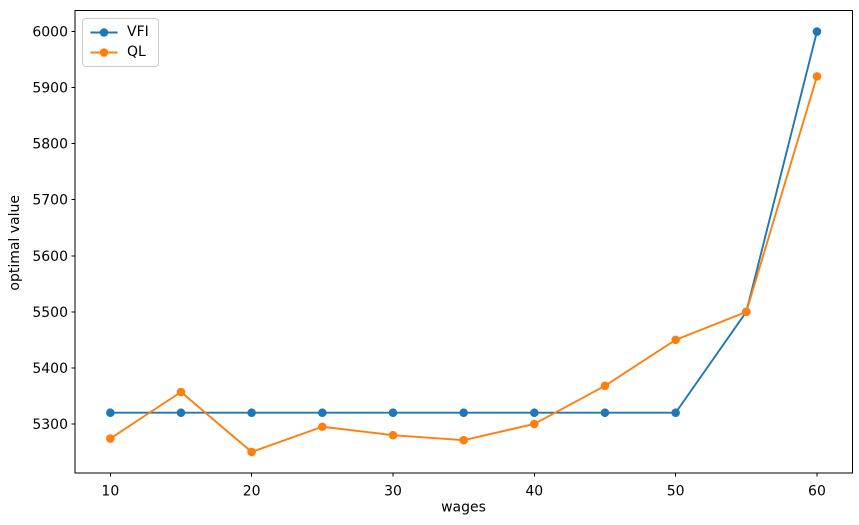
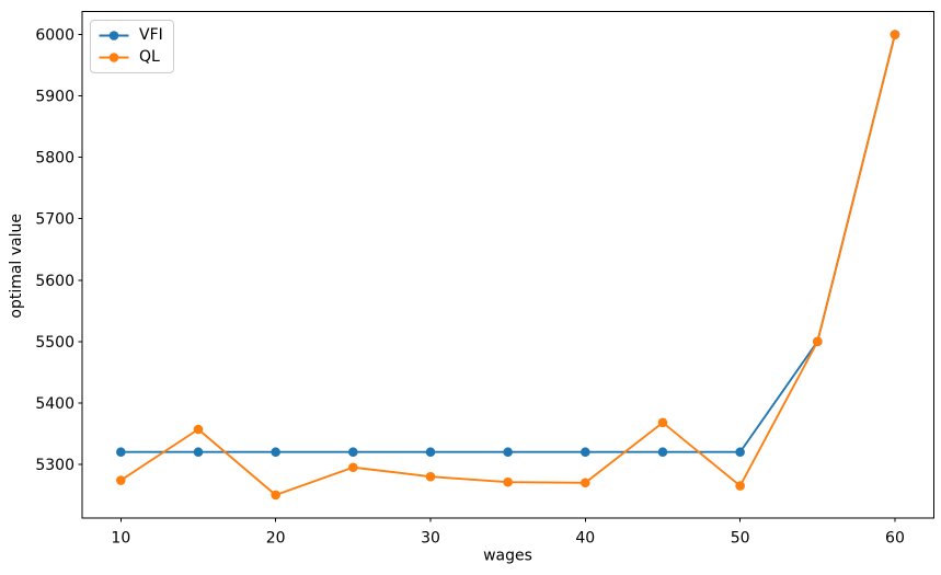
QL/40: 5300 -> 5270
QL/50: 5450 -> 5260
QL/60: 5920 -> 6000
